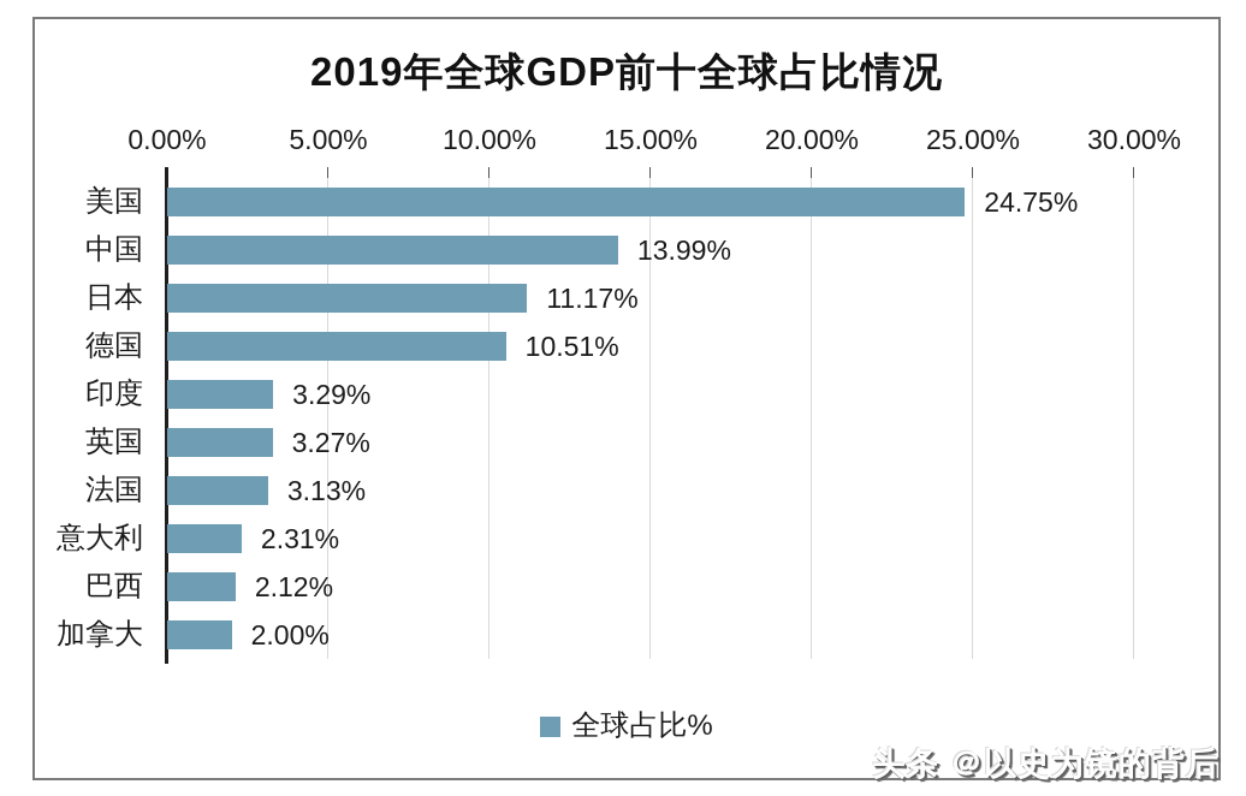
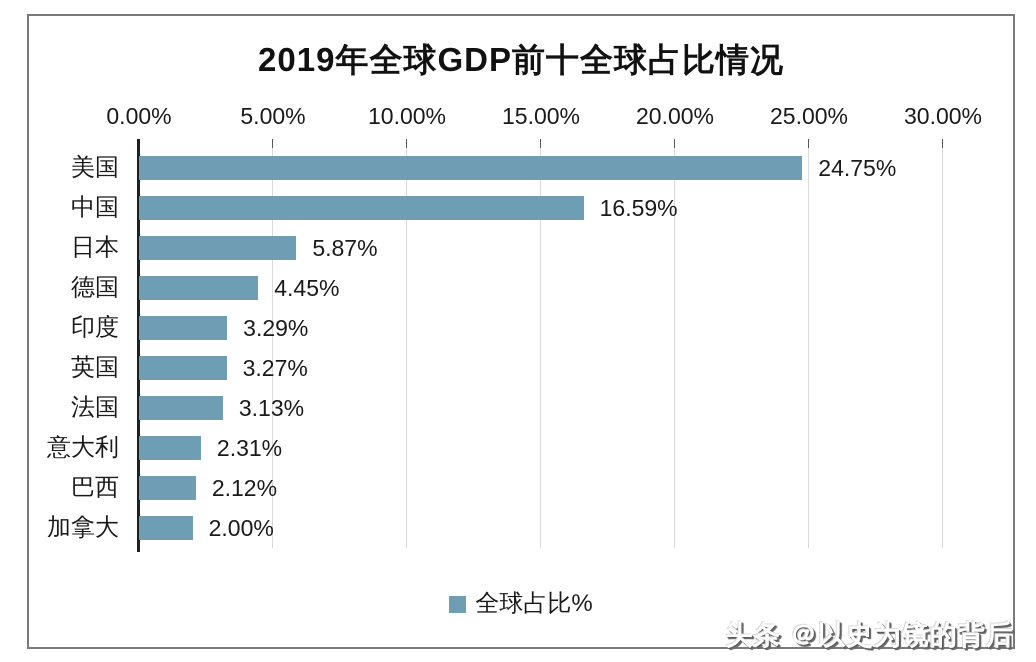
中国: 13.99% -> 16.59%
日本: 11.17% -> 5.87%
德国: 10.51% -> 4.45%
